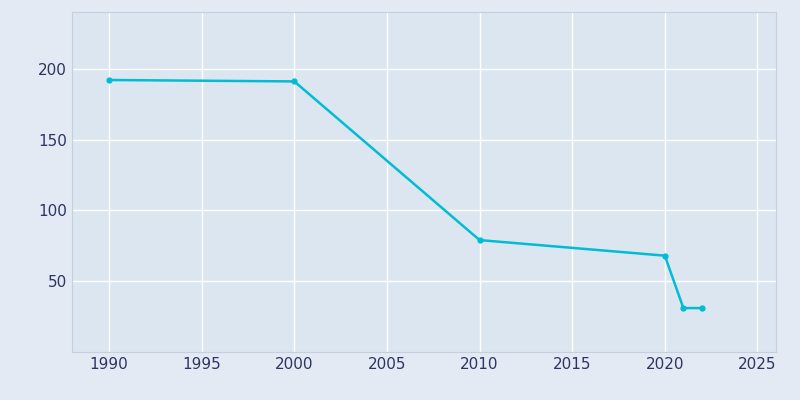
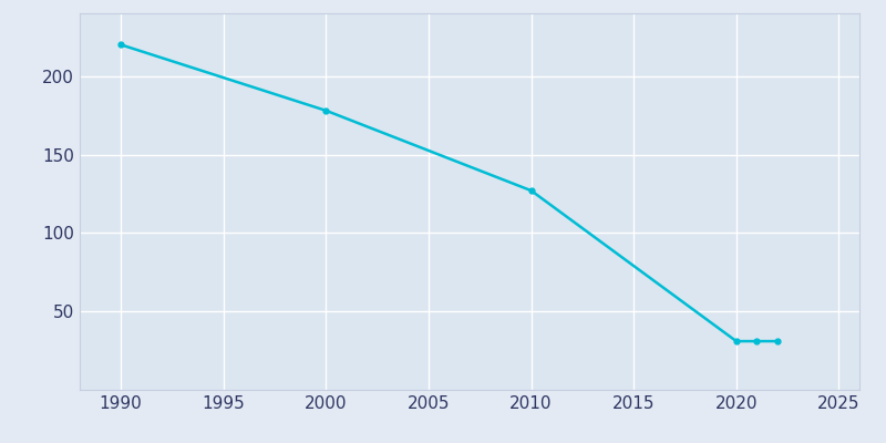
1990: 192 -> 220
2000: 191 -> 178
2010: 79 -> 127
2020: 68 -> 31
